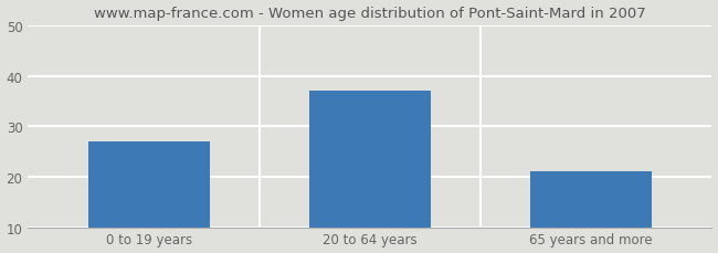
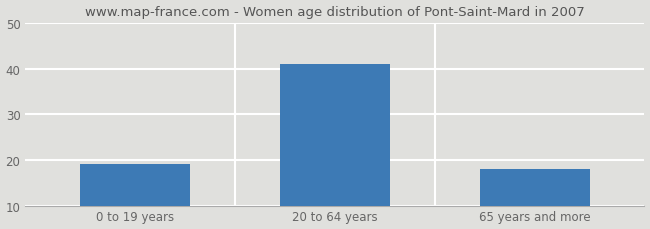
0 to 19 years: 27 -> 19
20 to 64 years: 37 -> 41
65 years and more: 21 -> 18
